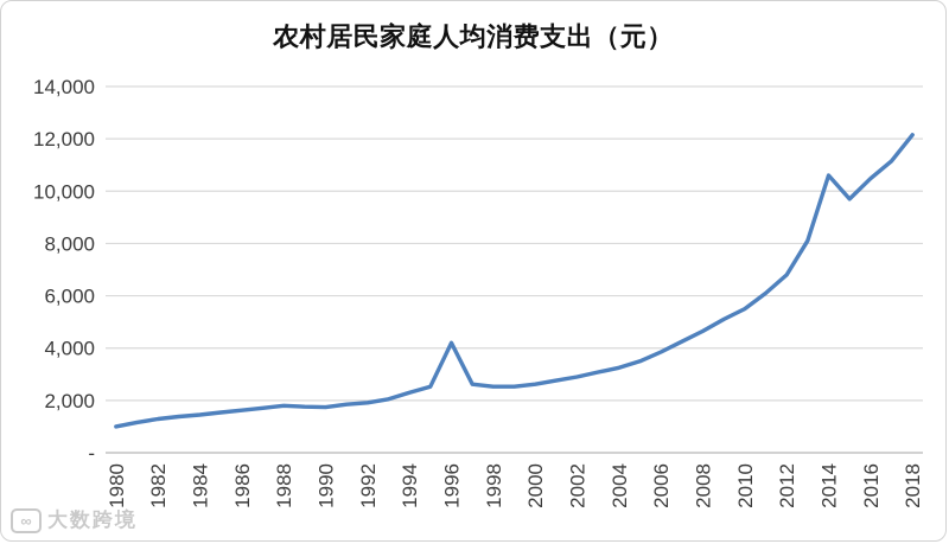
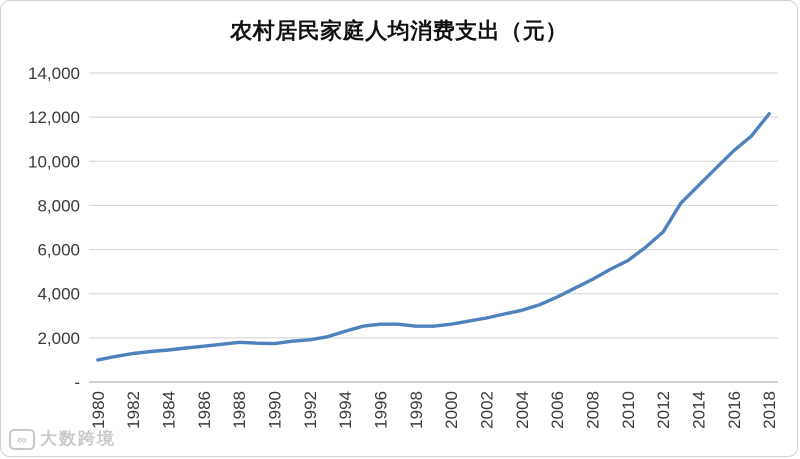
1996: 4200 -> 2600
2014: 10600 -> 8900
